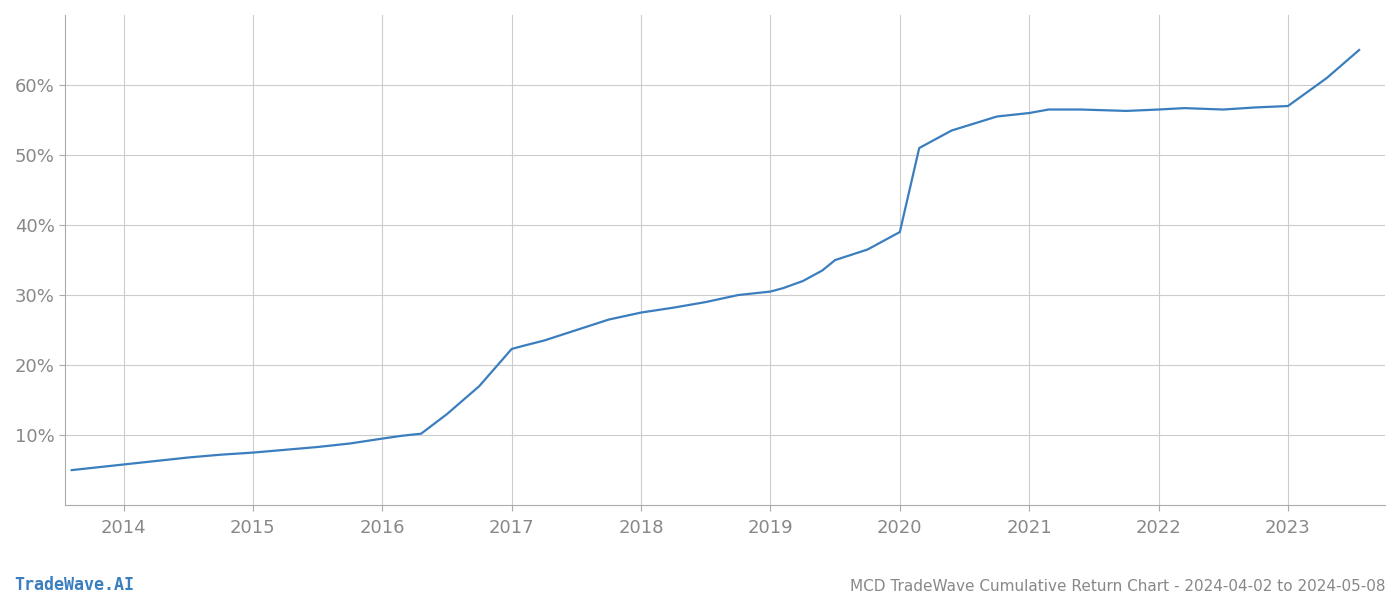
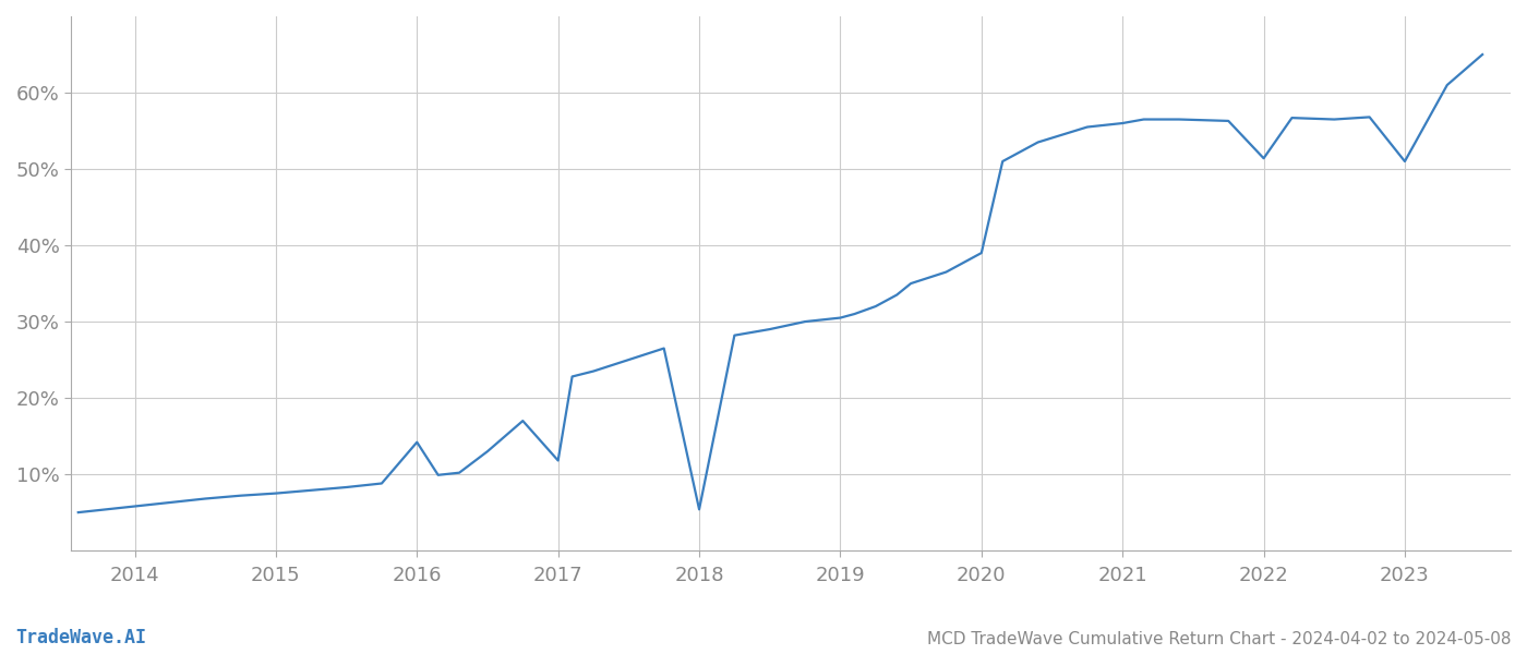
2016: 9.5% -> 14.2%
2017: 22.3% -> 11.8%
2018: 27.5% -> 5.4%
2022: 56.5% -> 51.4%
2023: 57.0% -> 51.0%
